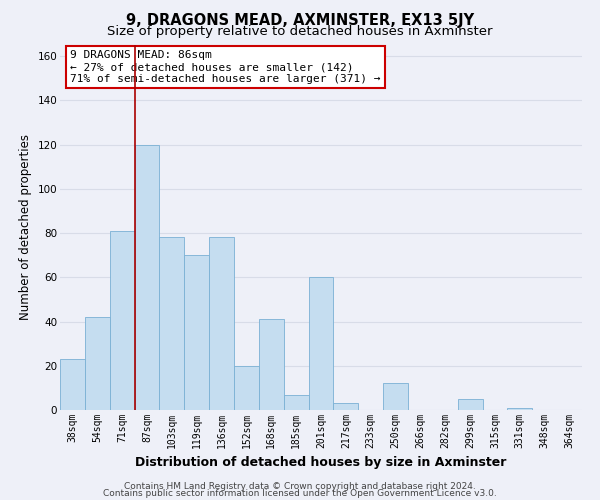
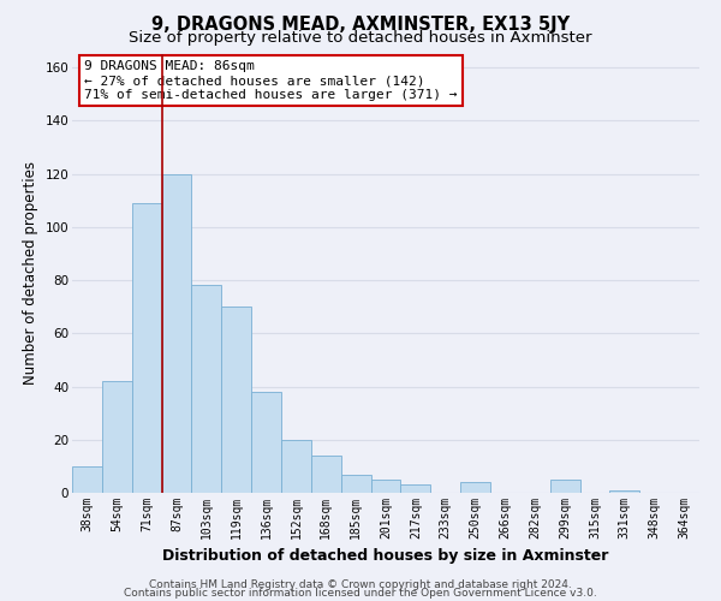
38sqm: 23 -> 10
71sqm: 81 -> 109
136sqm: 78 -> 38
168sqm: 41 -> 14
201sqm: 60 -> 5
250sqm: 12 -> 4
